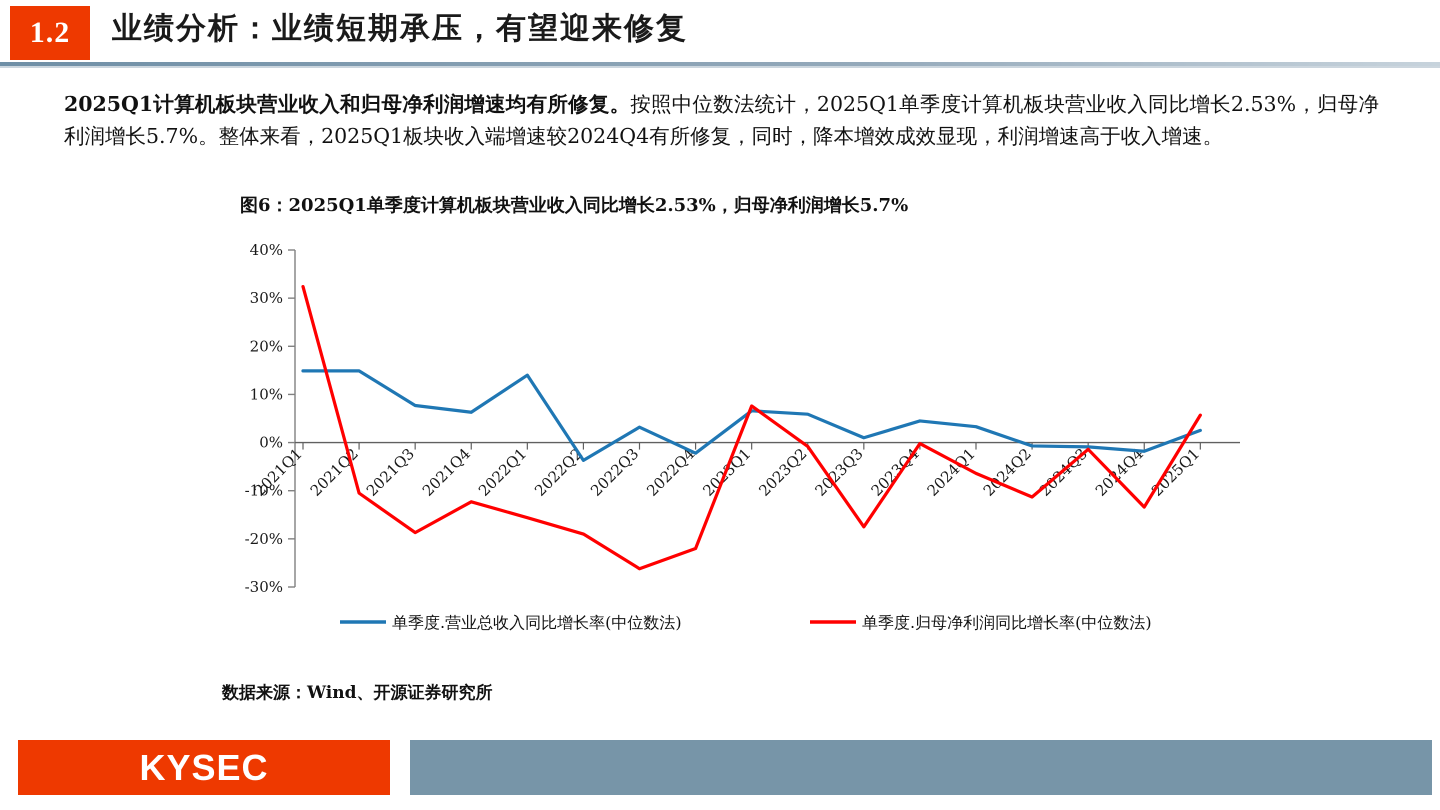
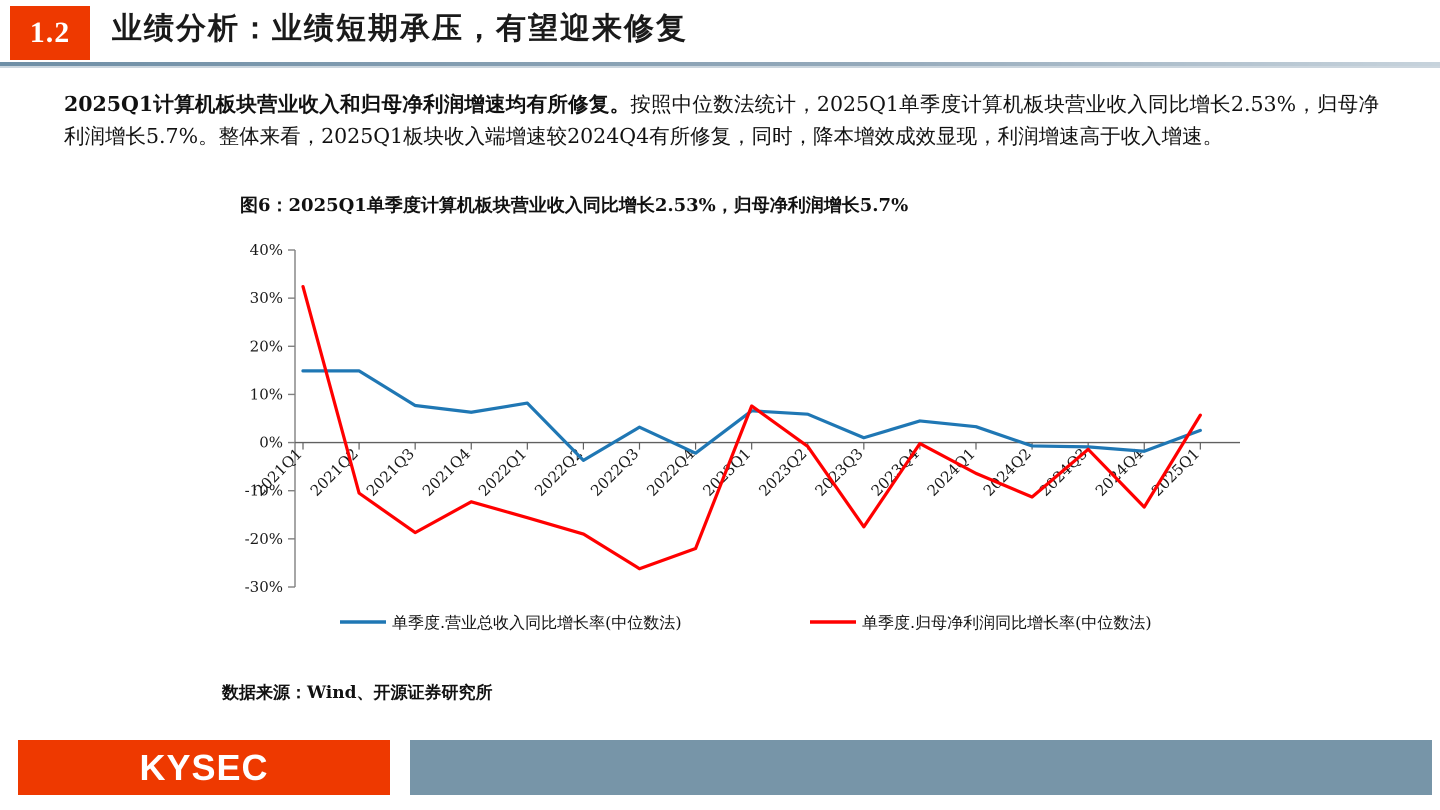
单季度.营业总收入同比增长率(中位数法)/2022Q1: 14% -> 8%
